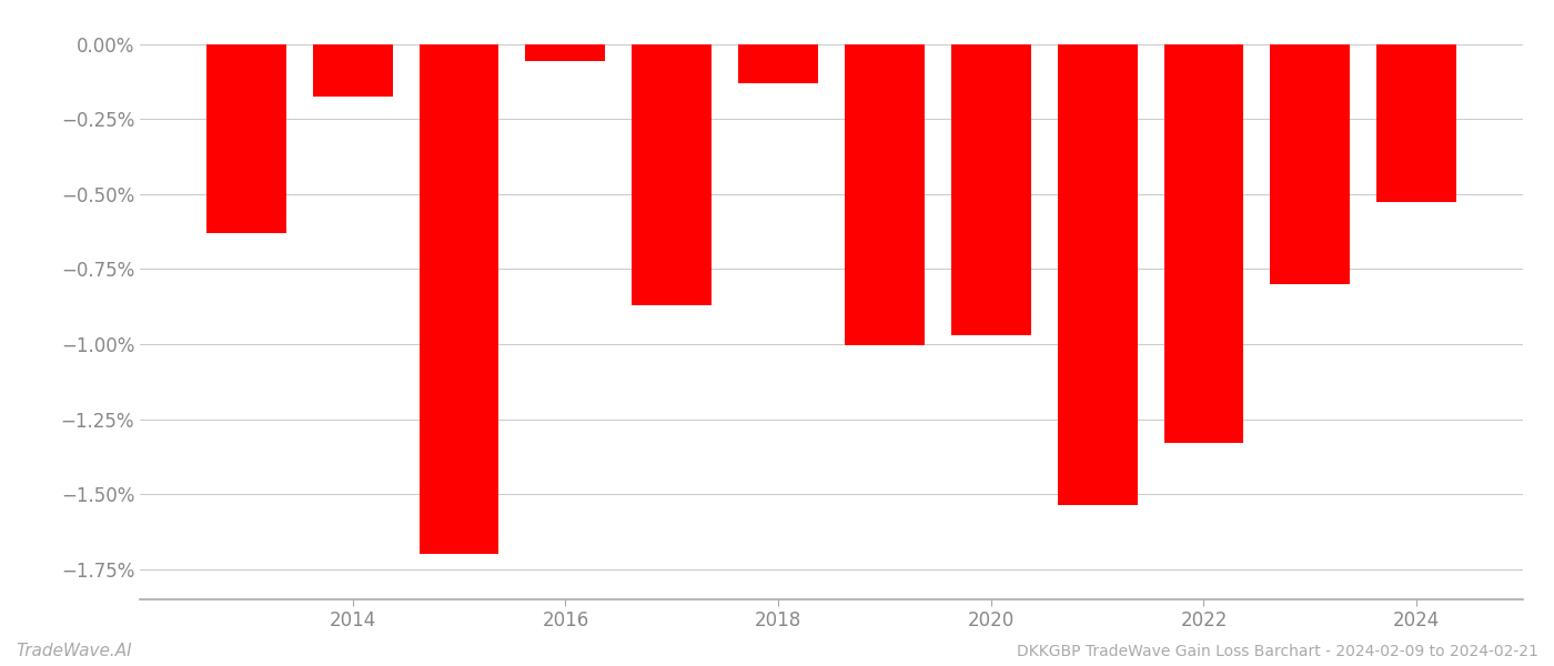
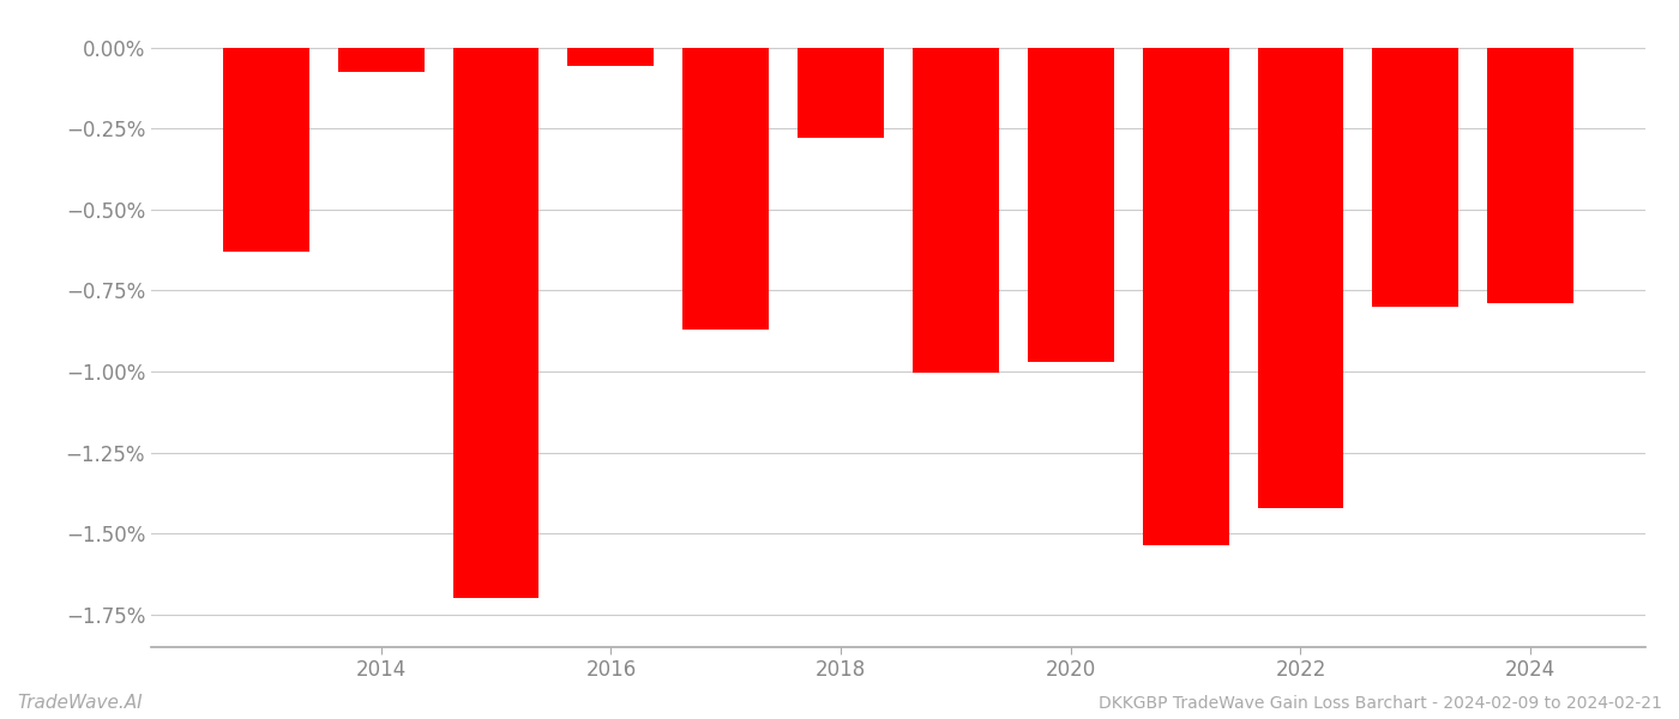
2014: -0.175% -> -0.075%
2018: -0.130% -> -0.280%
2022: -1.330% -> -1.420%
2024: -0.525% -> -0.790%
